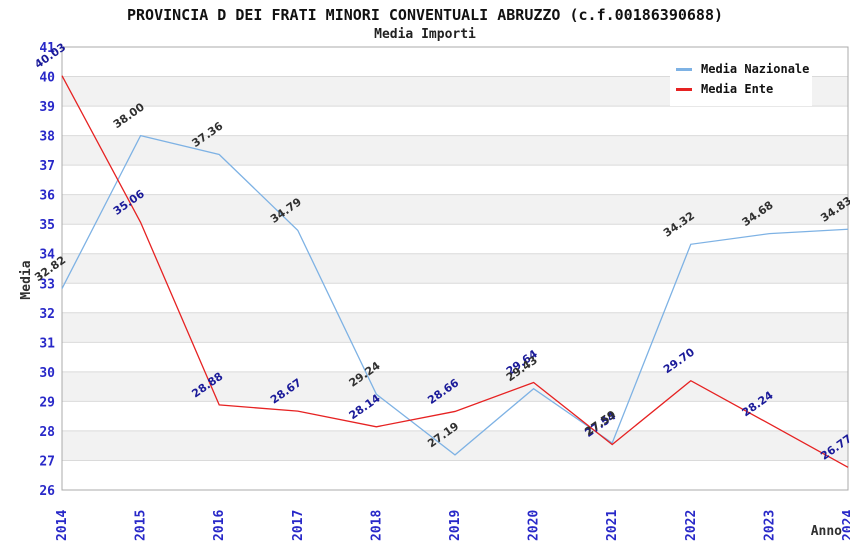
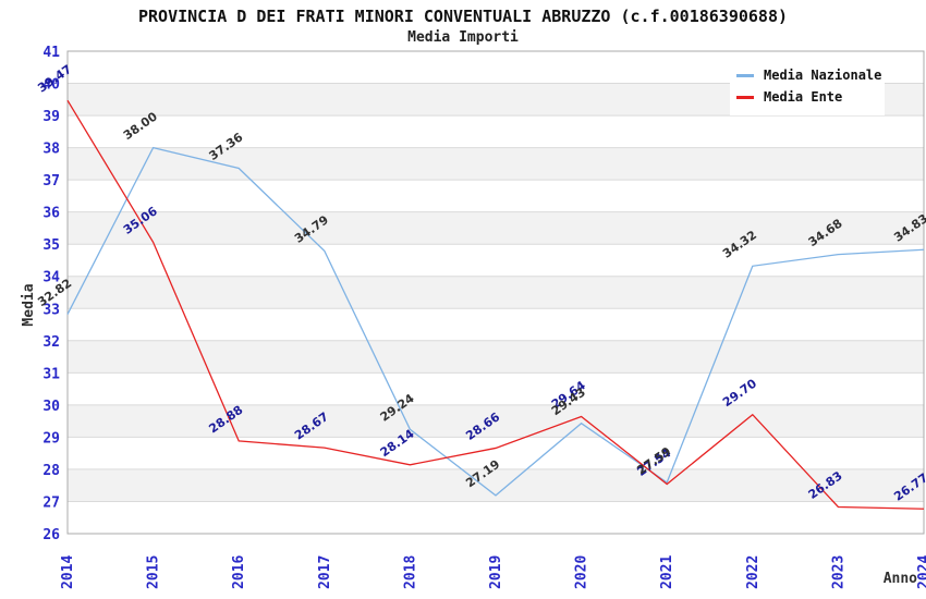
Media Ente/2014: 40.03 -> 39.47
Media Ente/2023: 28.24 -> 26.83
